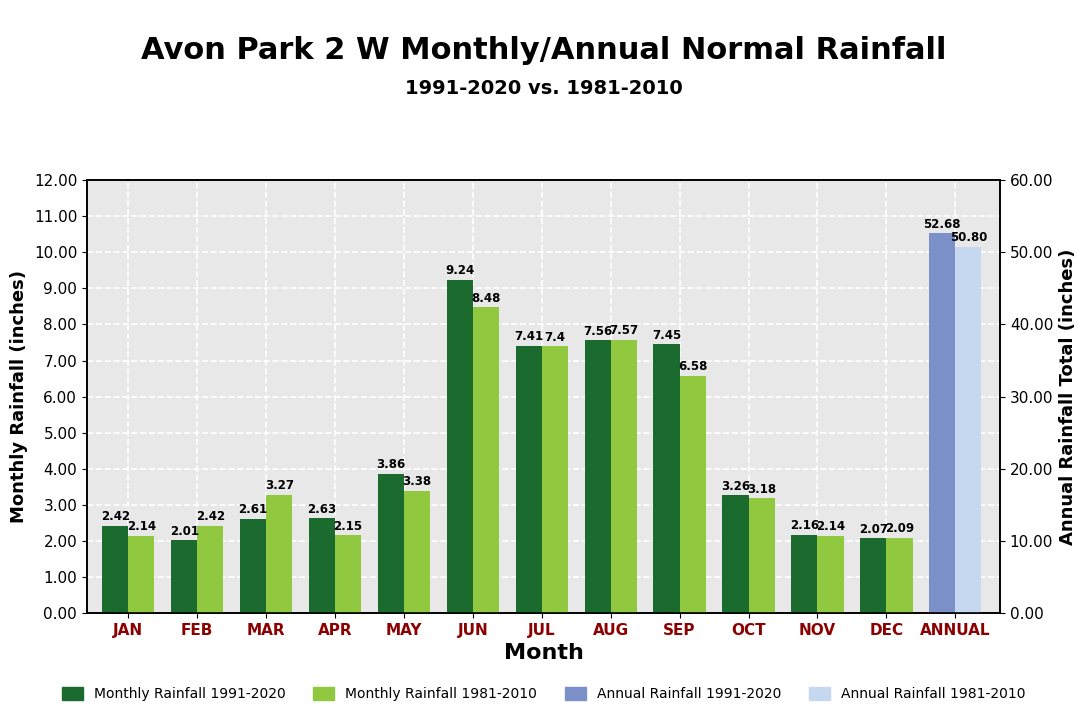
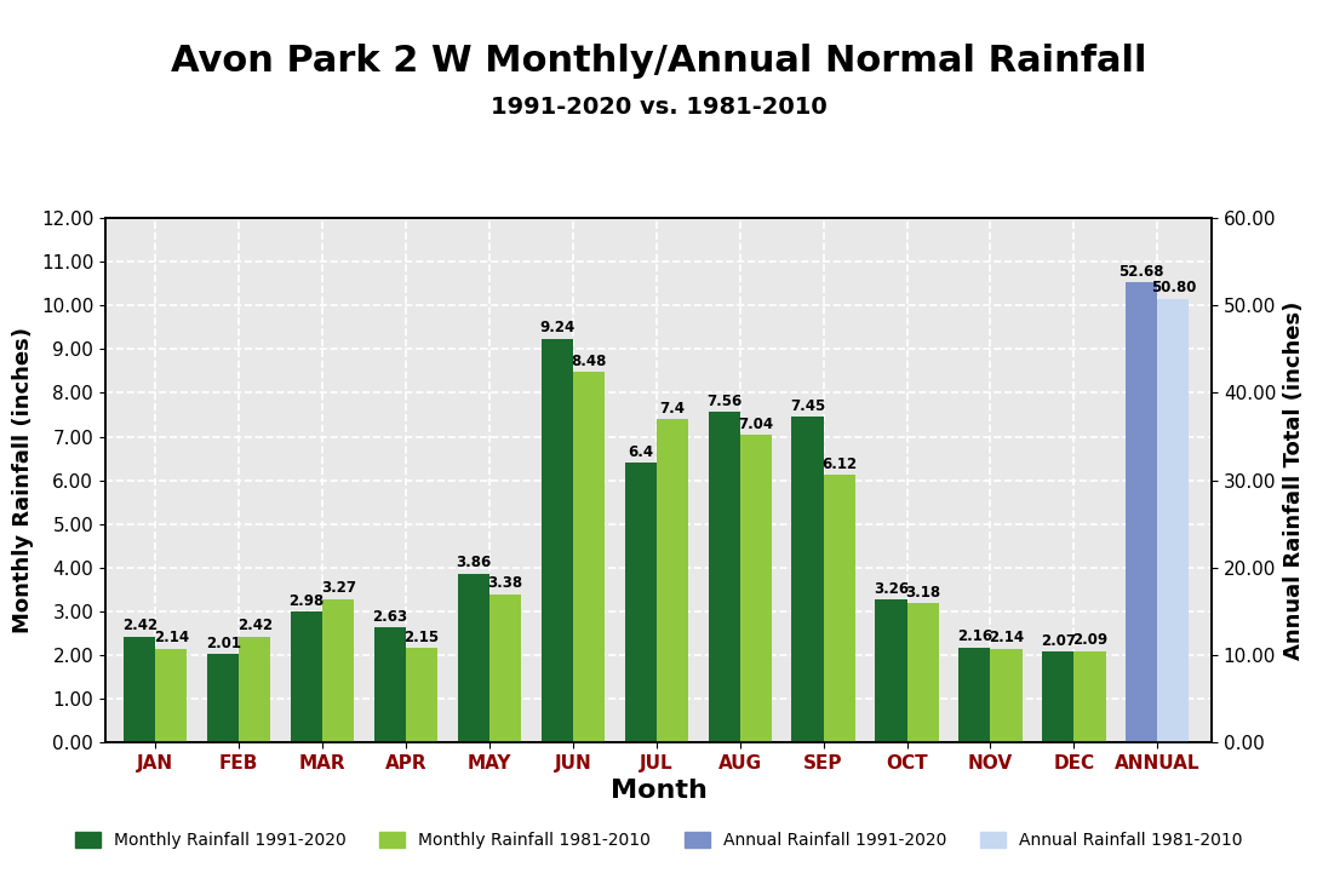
Monthly Rainfall 1991-2020/MAR: 2.61 -> 2.98
Monthly Rainfall 1991-2020/JUL: 7.41 -> 6.4
Monthly Rainfall 1981-2010/AUG: 7.57 -> 7.04
Monthly Rainfall 1981-2010/SEP: 6.58 -> 6.12
